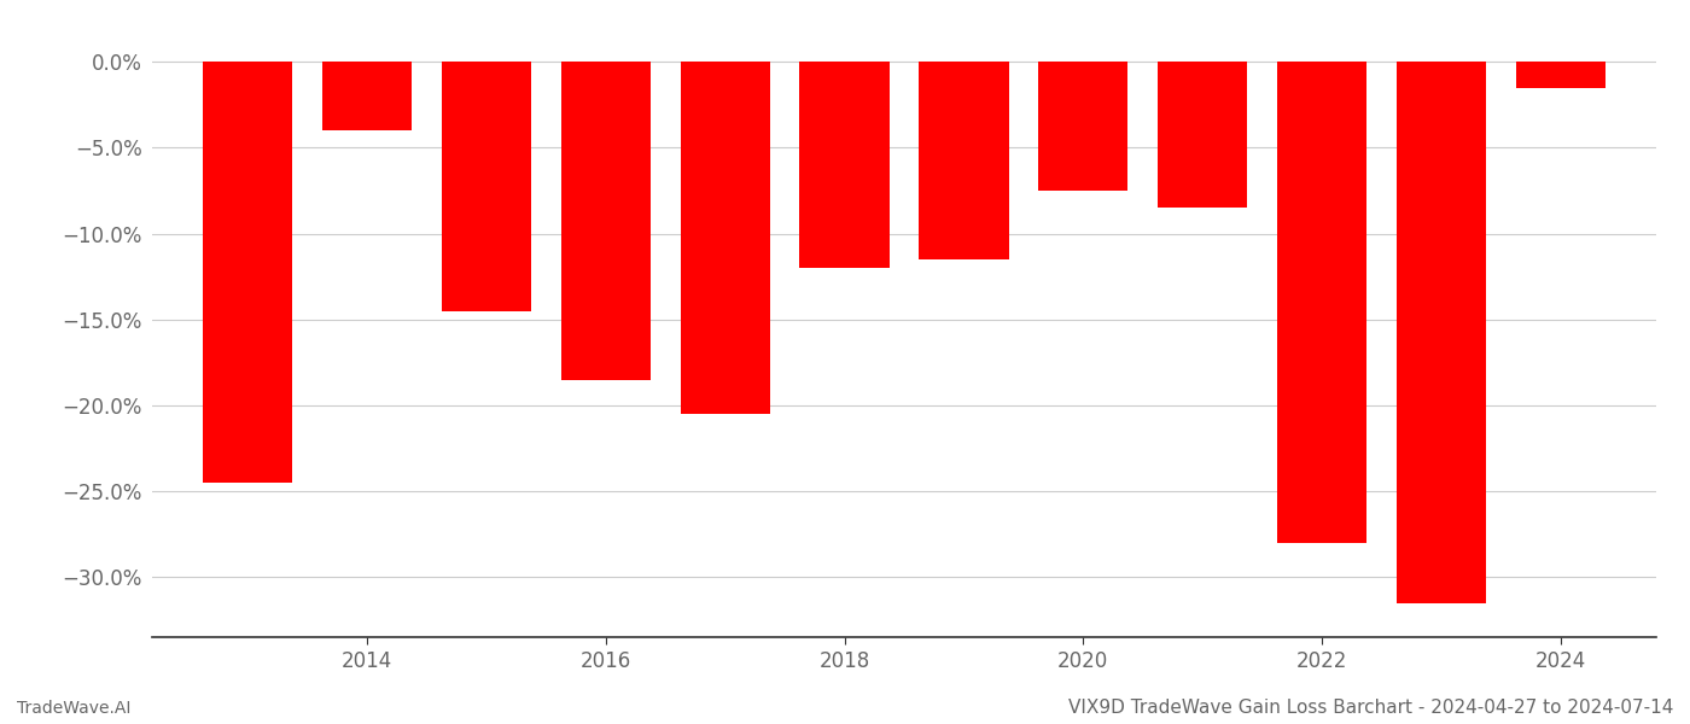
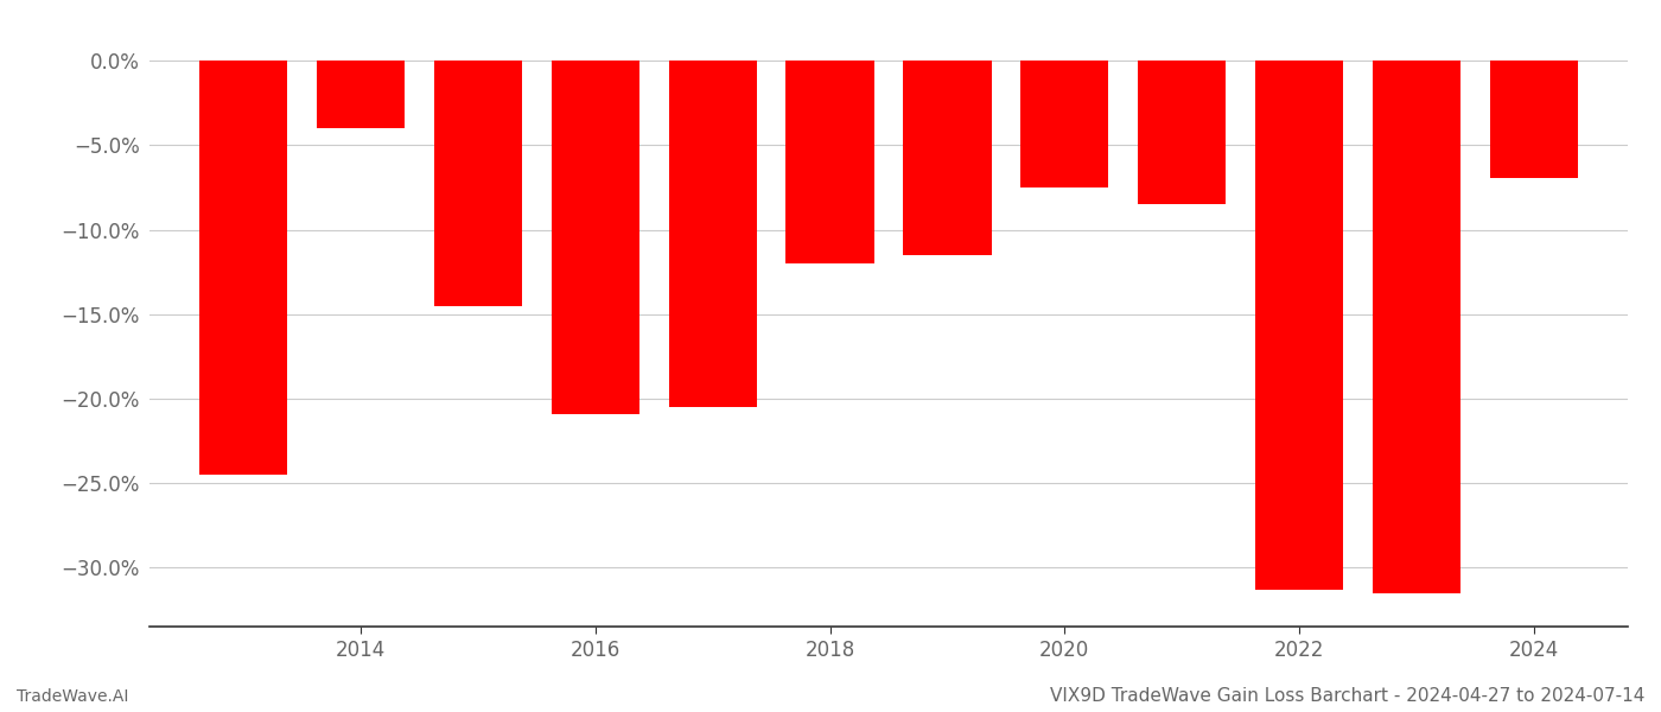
2016: -18.5% -> -20.9%
2022: -28.0% -> -31.3%
2024: -1.5% -> -6.9%
